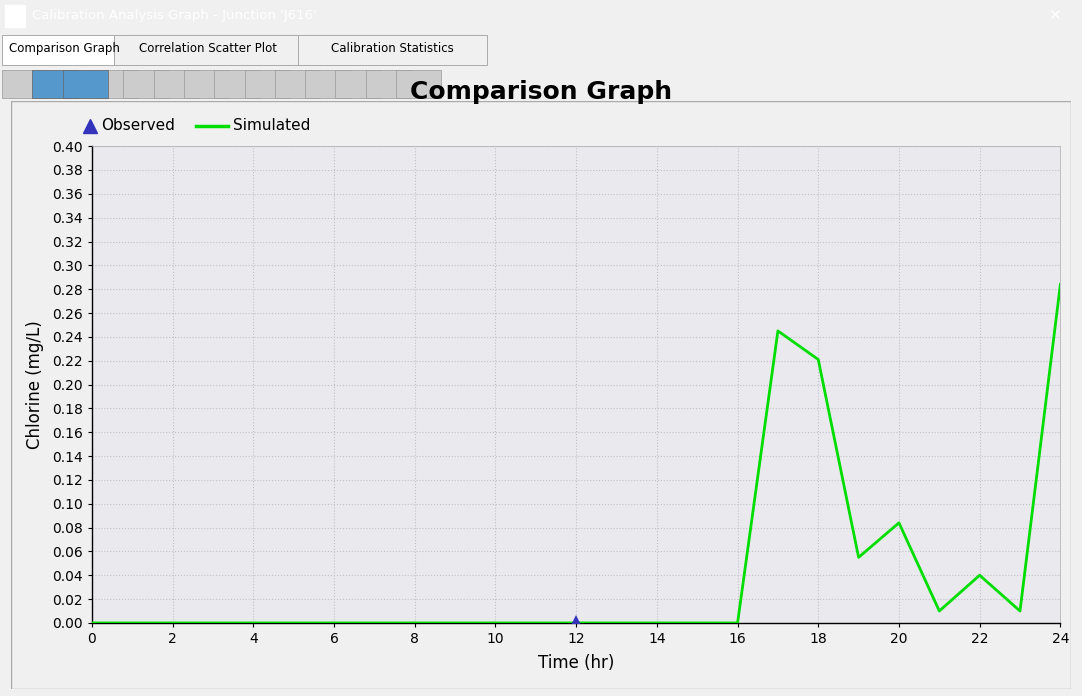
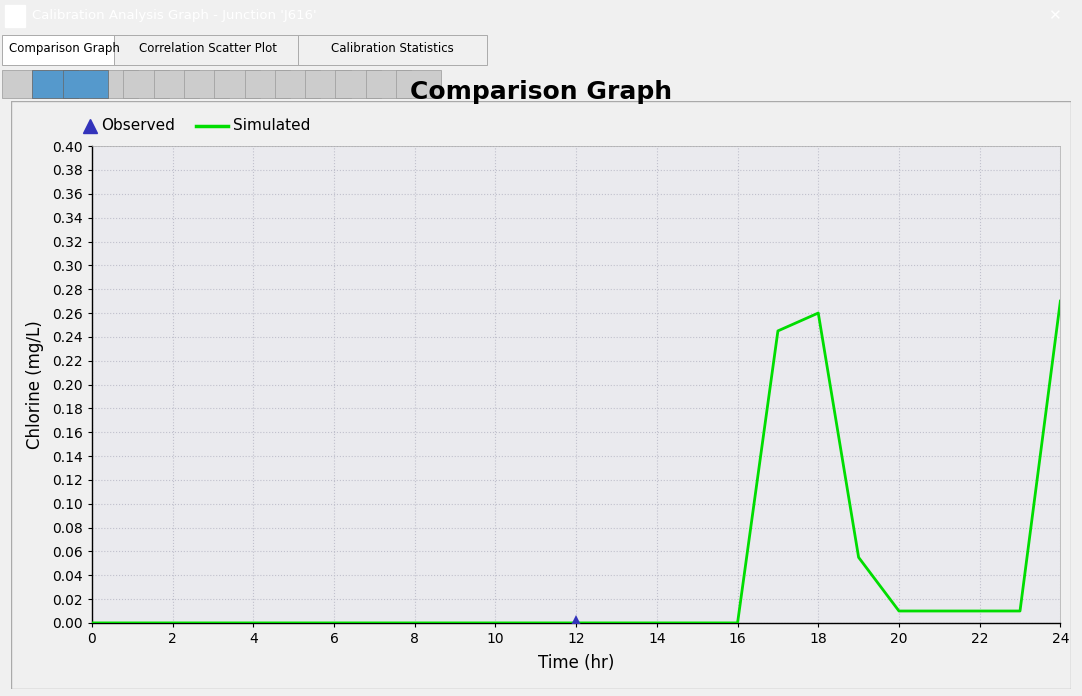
18: 0.221 -> 0.260
20: 0.084 -> 0.010
22: 0.040 -> 0.010
24: 0.284 -> 0.270
